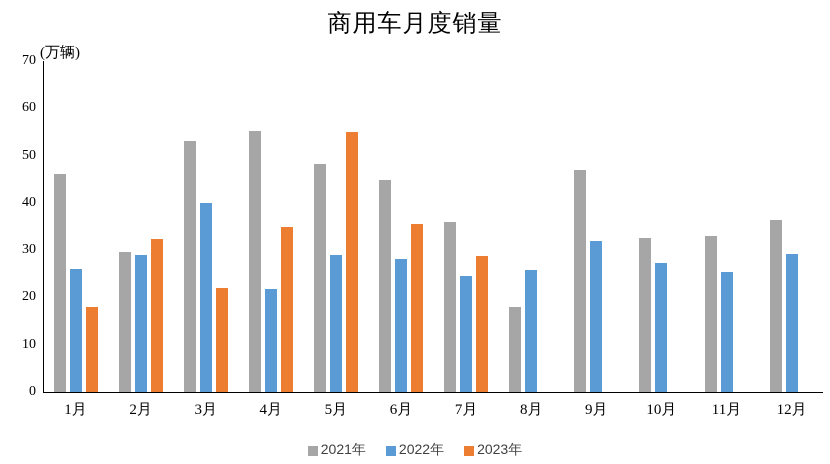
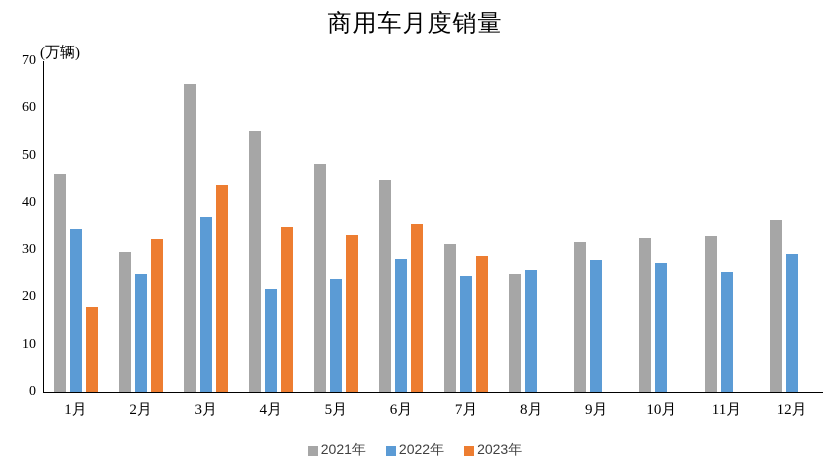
2022年/1月: 26 -> 34
2022年/2月: 29 -> 25
2021年/3月: 53 -> 65
2022年/3月: 40 -> 37
2023年/3月: 22 -> 44
2022年/5月: 29 -> 24
2023年/5月: 55 -> 33
2021年/7月: 36 -> 31
2021年/8月: 18 -> 25
2021年/9月: 47 -> 32
2022年/9月: 32 -> 28
